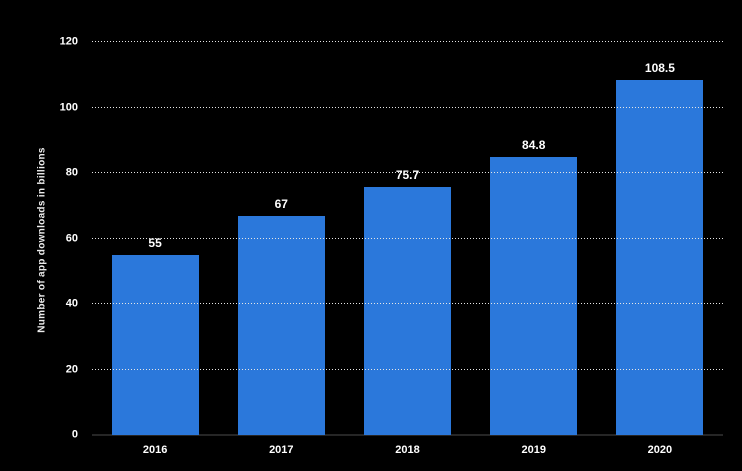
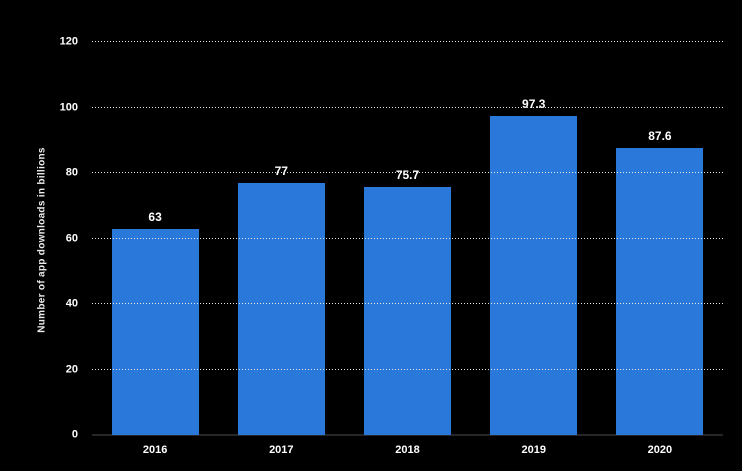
2016: 55 -> 63
2017: 67 -> 77
2019: 84.8 -> 97.3
2020: 108.5 -> 87.6
